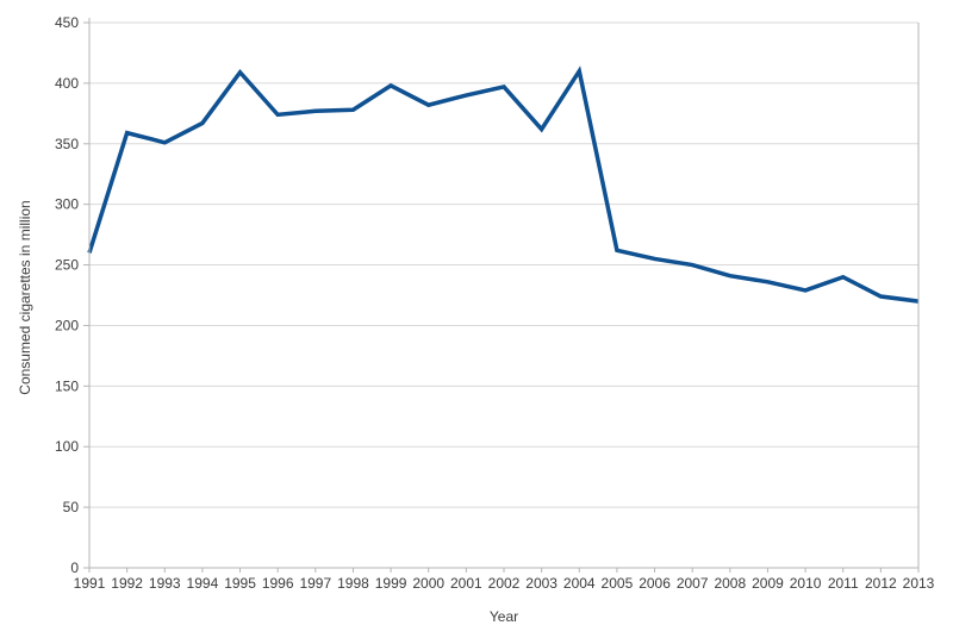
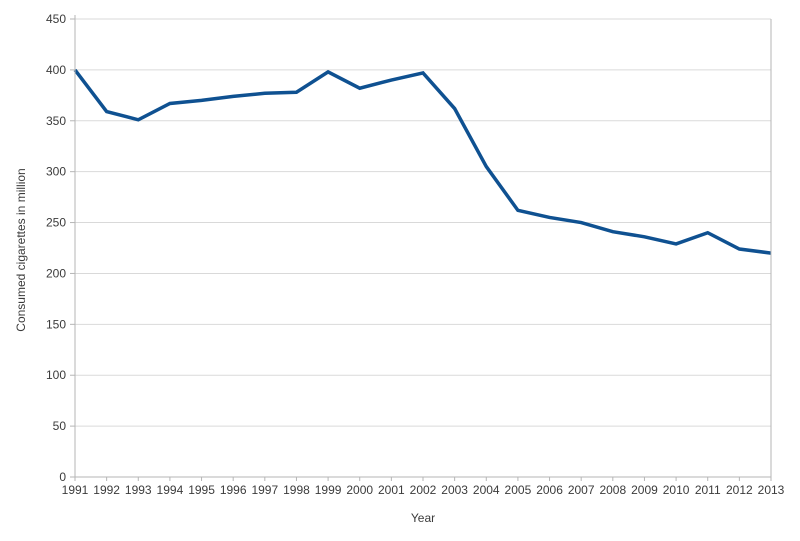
1991: 260 -> 400
1995: 409 -> 370
2004: 410 -> 305
